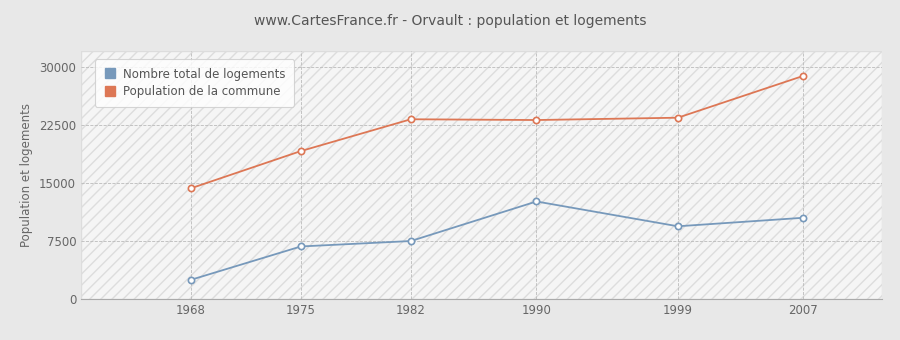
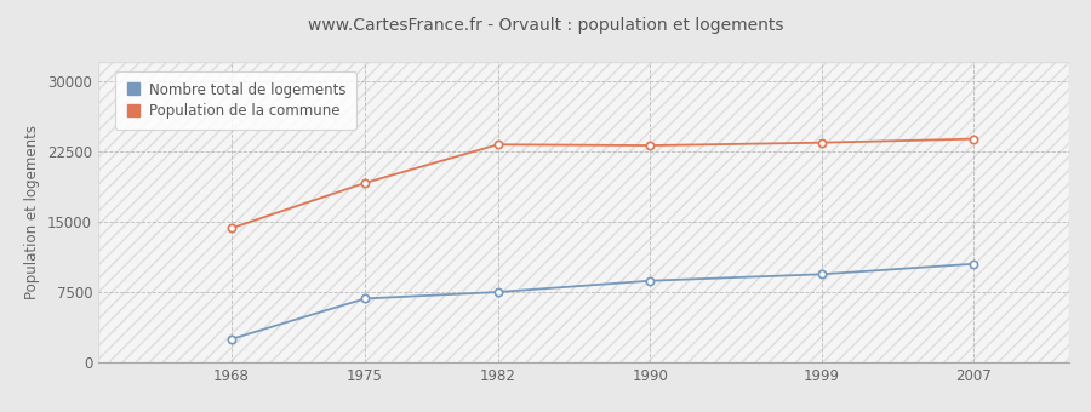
Nombre total de logements/1990: 12600 -> 8700
Population de la commune/2007: 28800 -> 23800
